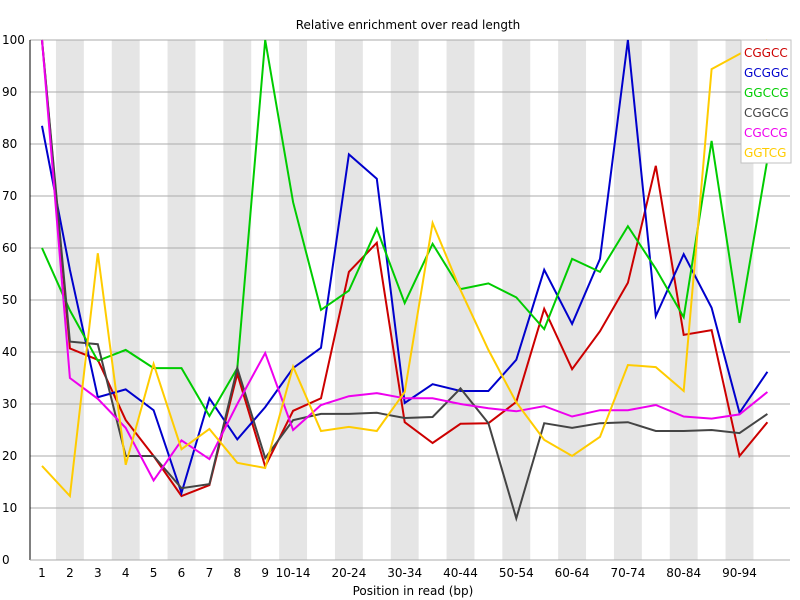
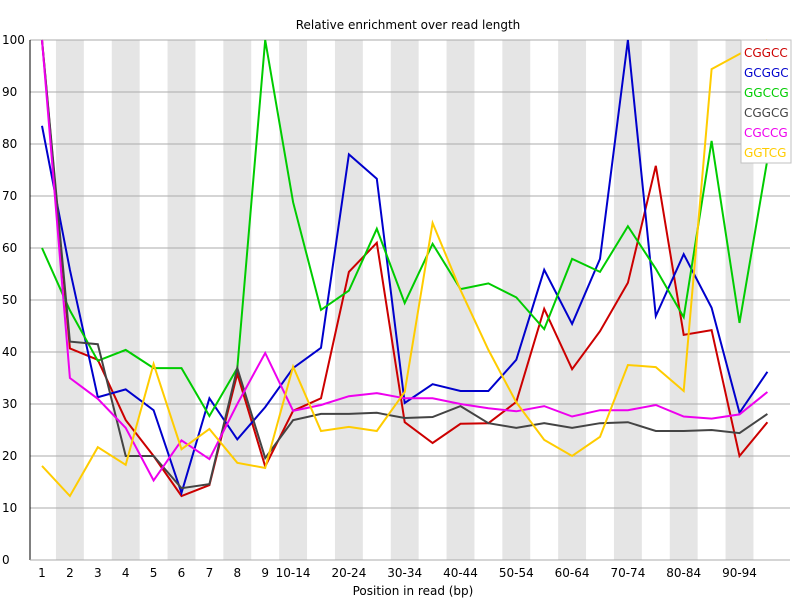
GGTCG/3: 59 -> 22
CGCCG/10-14: 25 -> 29
CGGCG/40-44: 33 -> 30
CGGCG/50-54: 8 -> 25
